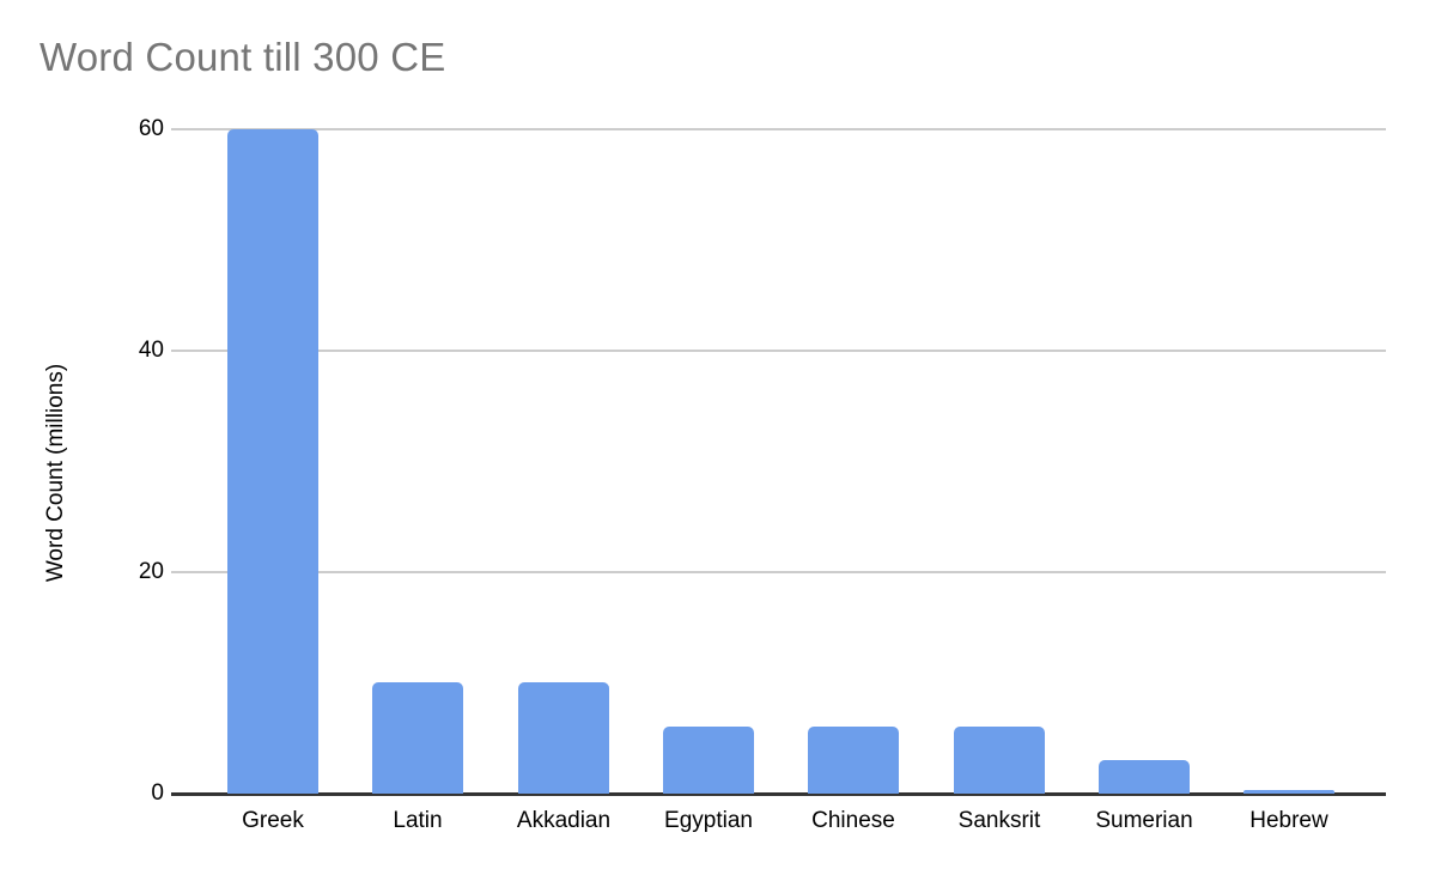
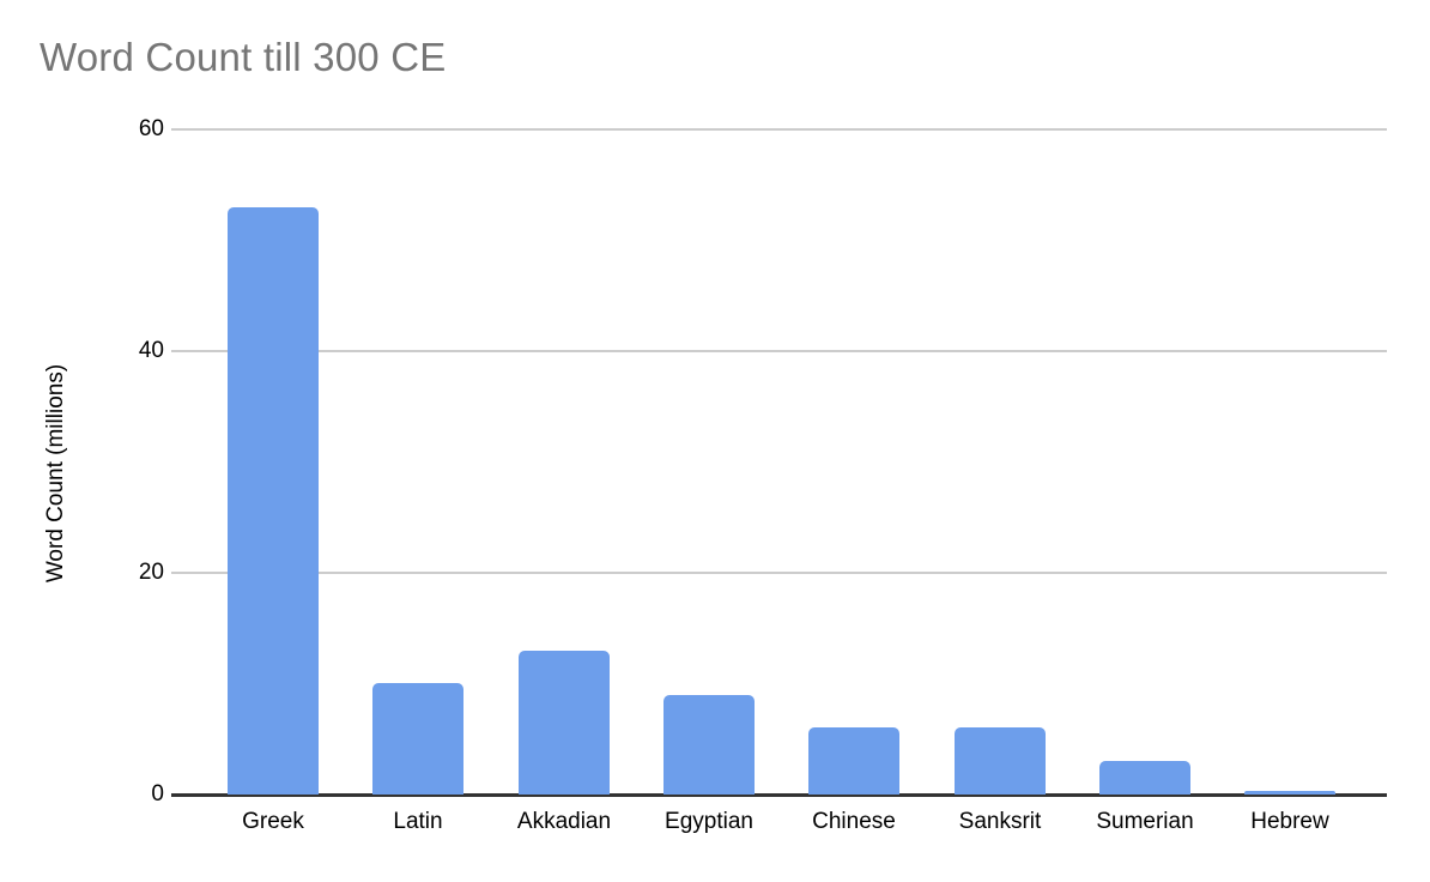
Greek: 60 -> 53
Akkadian: 10 -> 13
Egyptian: 6 -> 9
